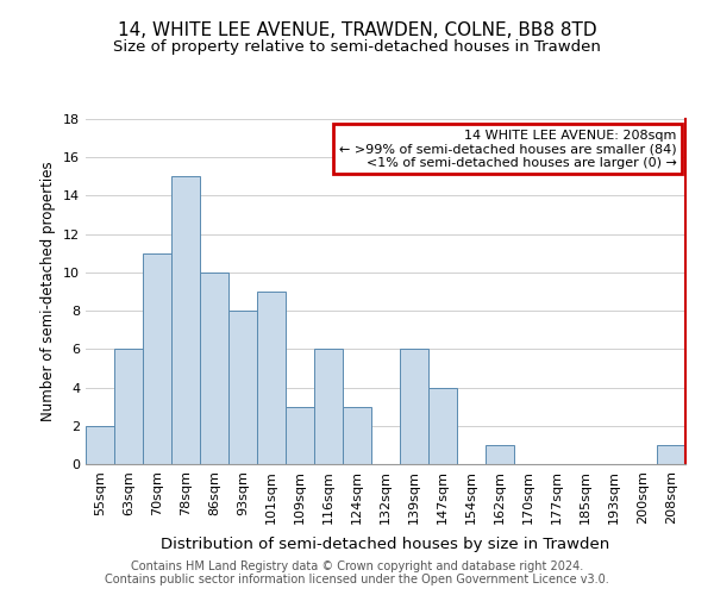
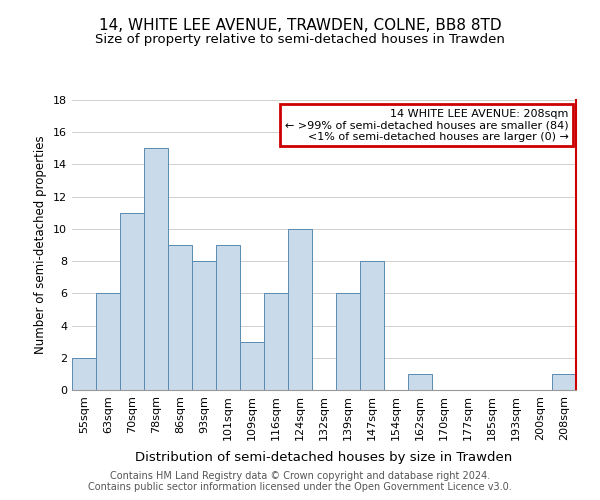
86sqm: 10 -> 9
124sqm: 3 -> 10
147sqm: 4 -> 8
